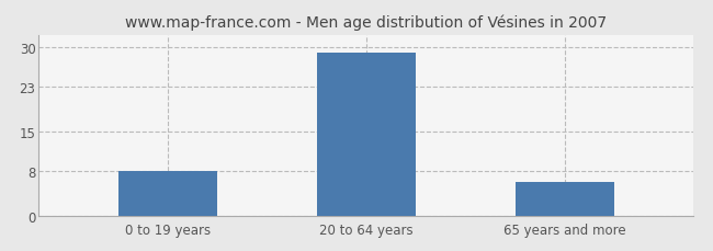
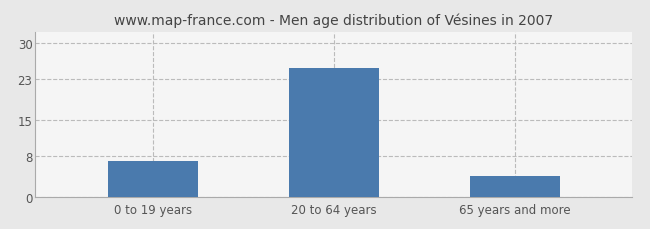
0 to 19 years: 8 -> 7
20 to 64 years: 29 -> 25
65 years and more: 6 -> 4
